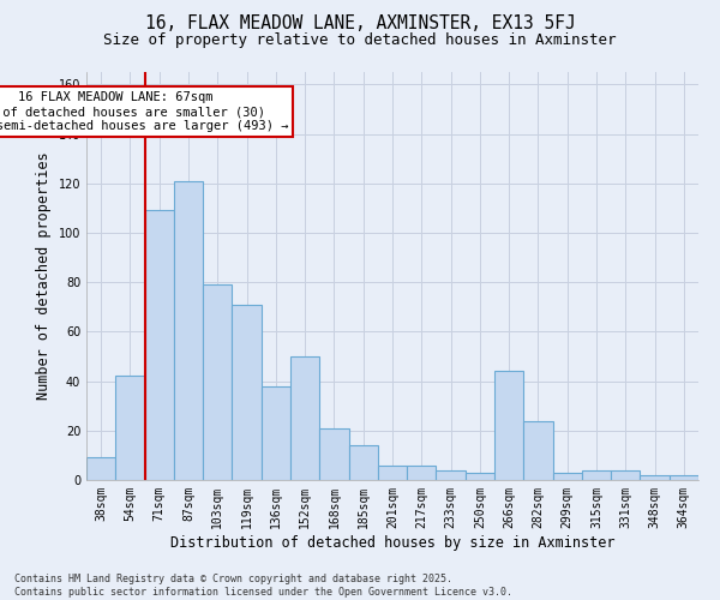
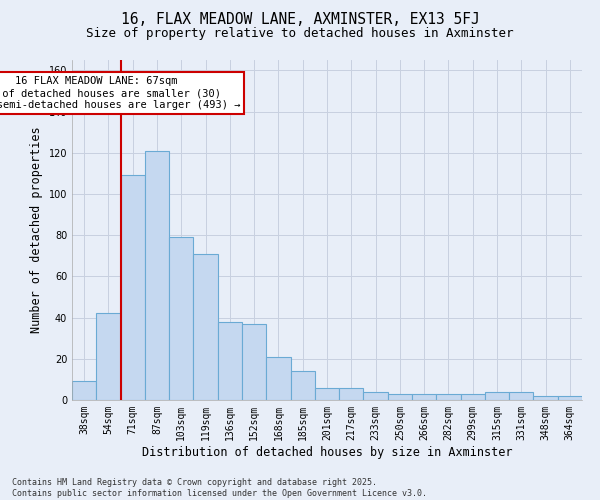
152sqm: 50 -> 37
266sqm: 44 -> 3
282sqm: 24 -> 3
